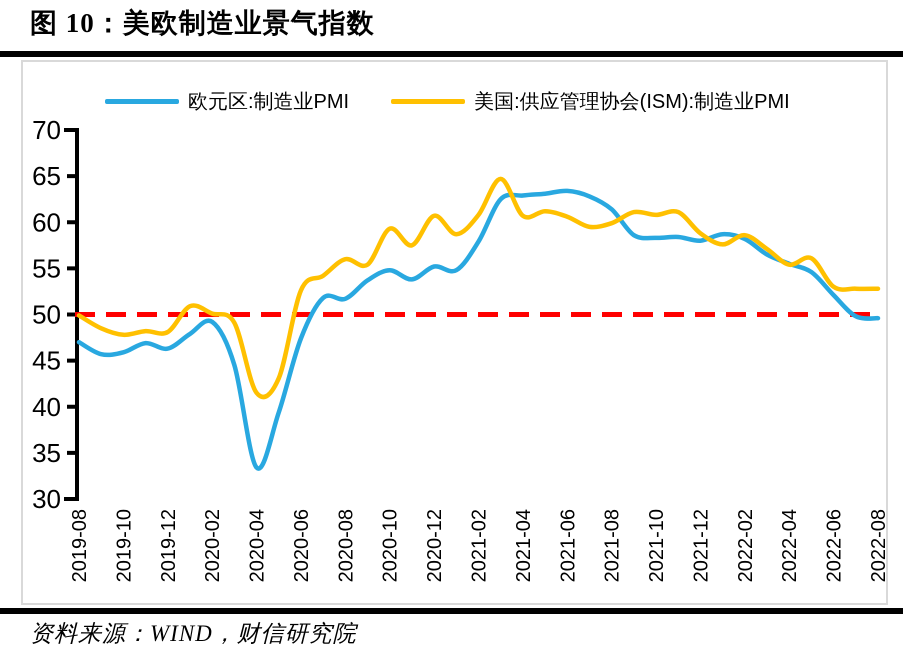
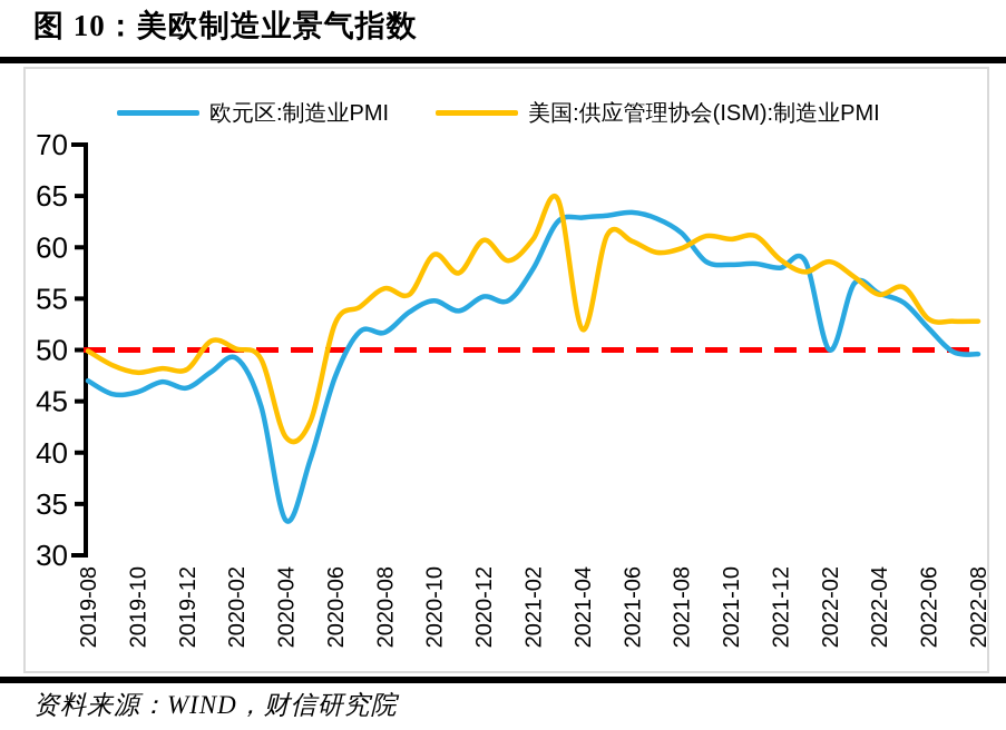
美国:供应管理协会(ISM):制造业PMI/2021-04: 61 -> 52
欧元区:制造业PMI/2022-02: 58 -> 50
